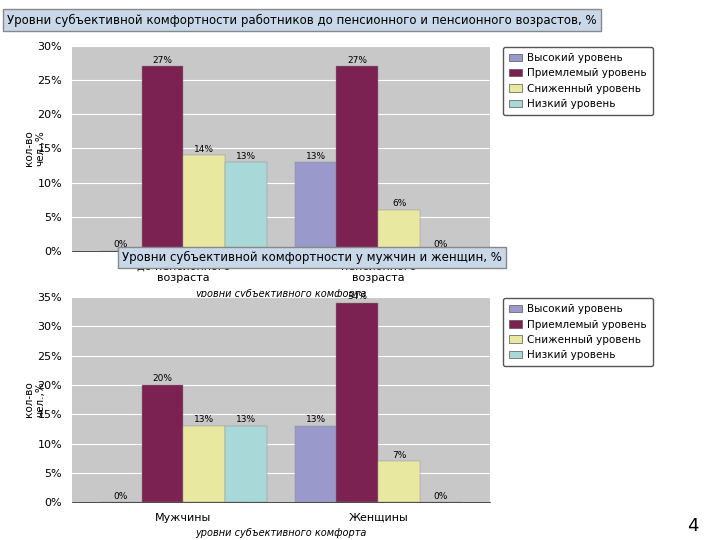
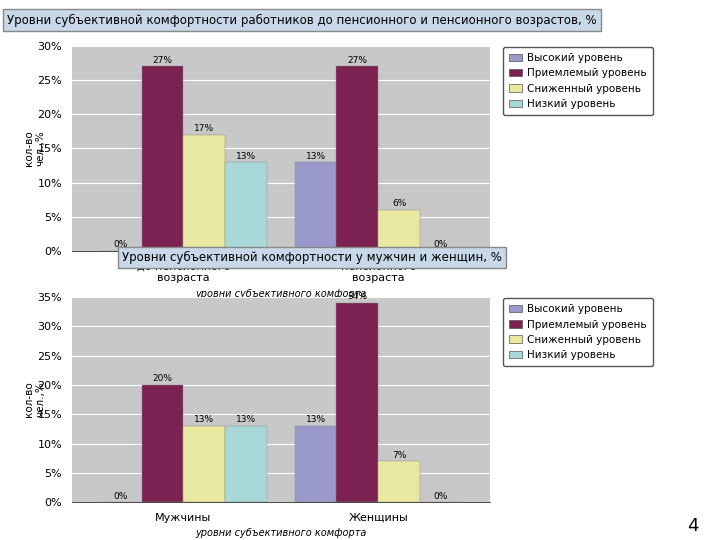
Сниженный уровень/до пенсионного возраста: 14% -> 17%
